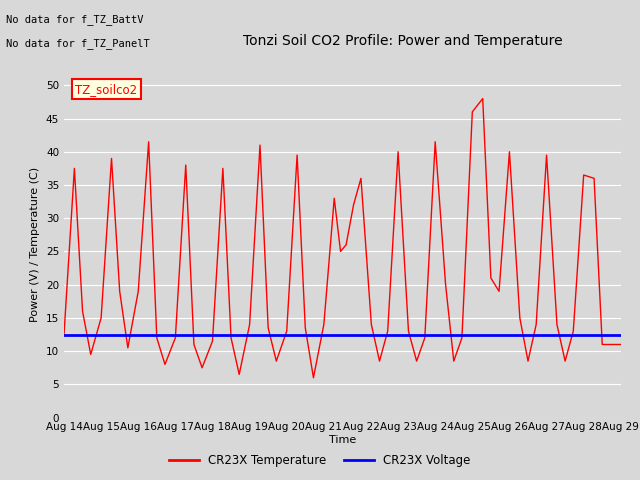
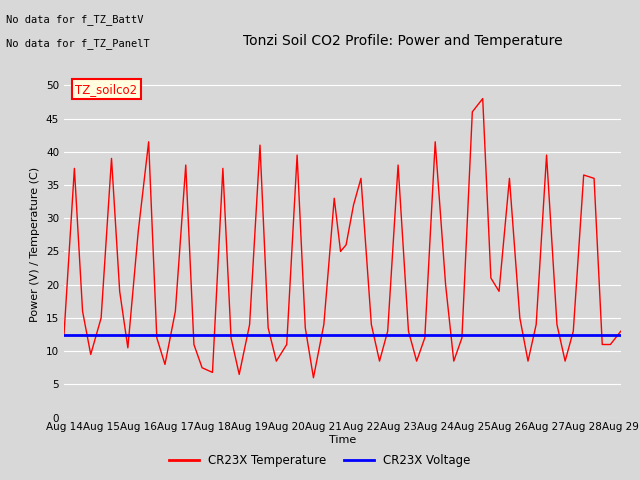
Aug 16: 19.0 -> 28.0
Aug 17: 12.0 -> 16.0
Aug 18: 11.5 -> 6.8
Aug 20: 13.0 -> 11.0
Aug 23: 40.0 -> 38.0
Aug 26: 40.0 -> 36.0
Aug 29: 11.0 -> 13.0
